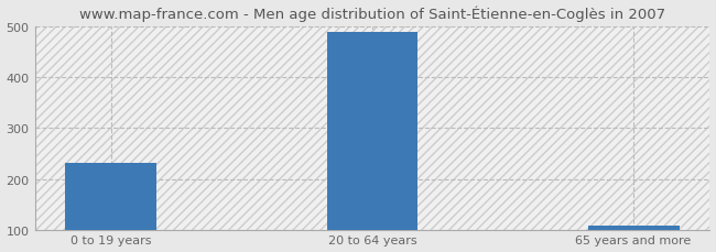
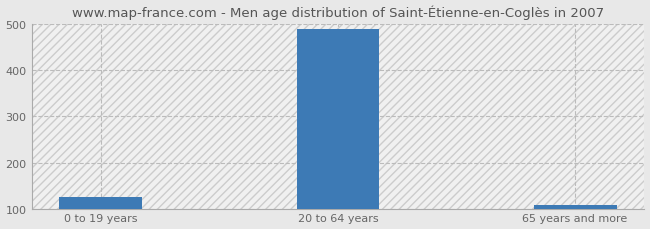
0 to 19 years: 232 -> 125
